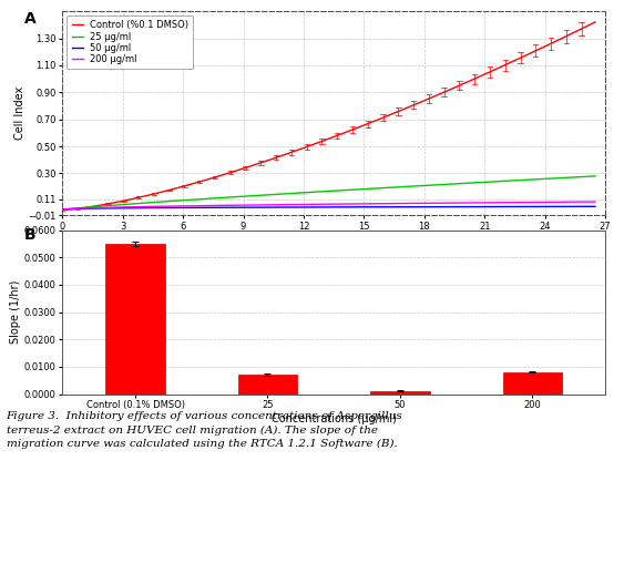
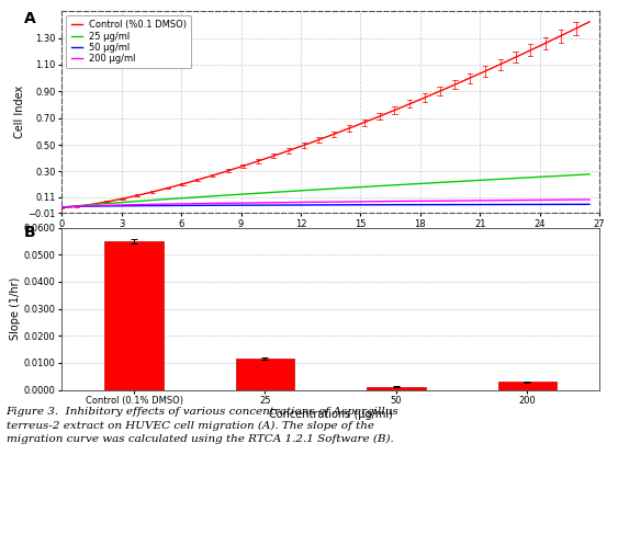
25: 0.0070 -> 0.0115
200: 0.0080 -> 0.0030
